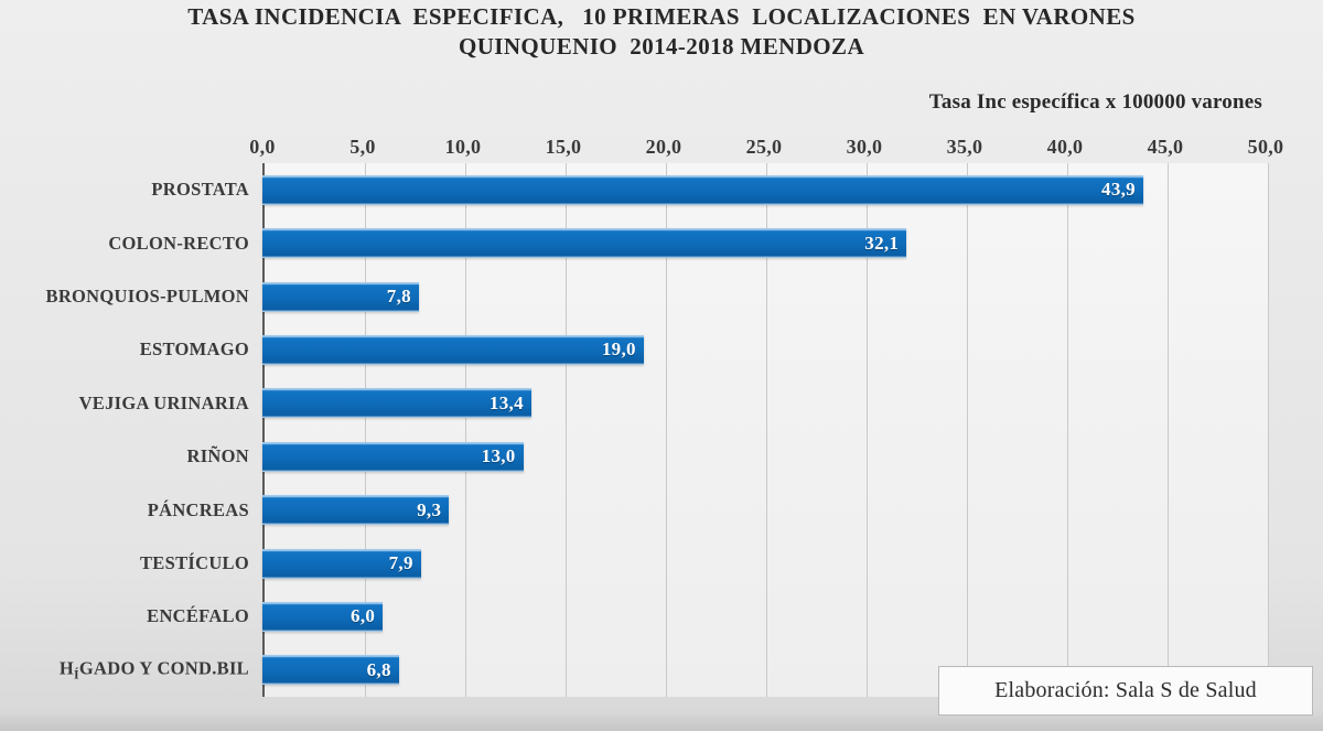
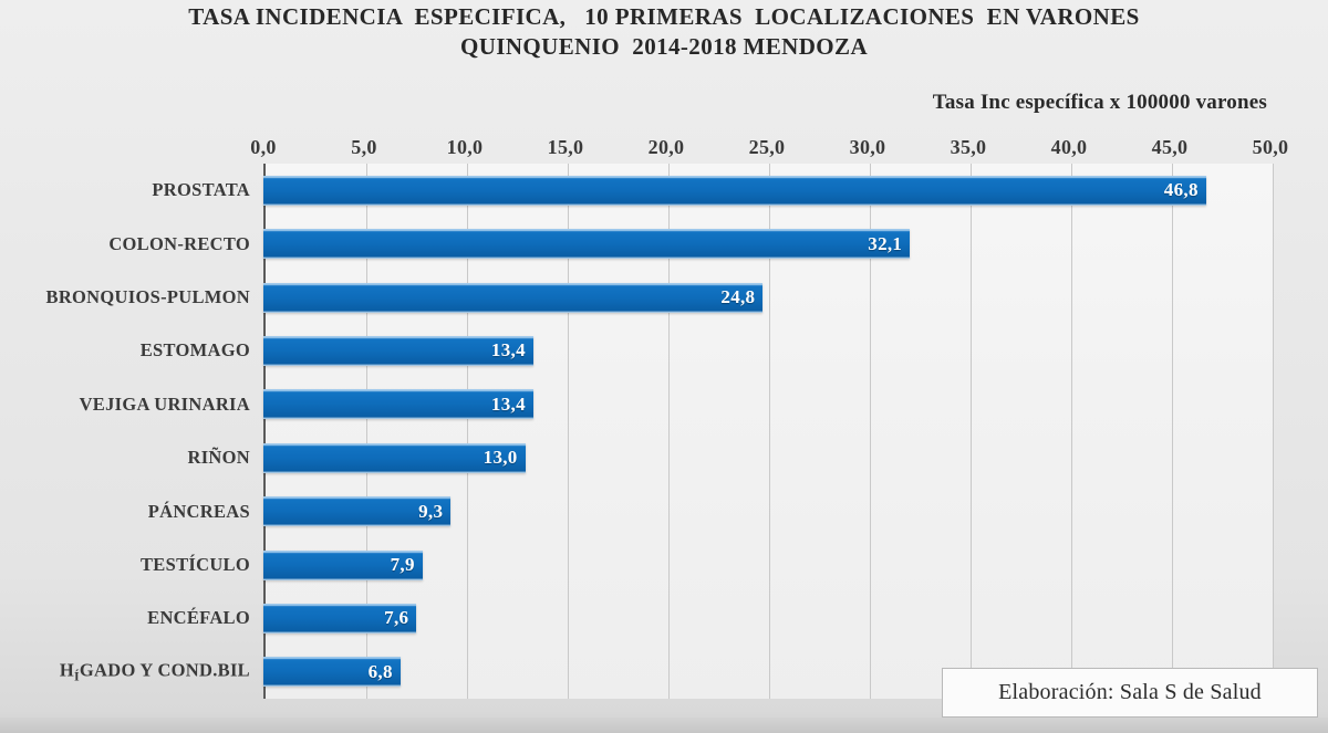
PROSTATA: 43,9 -> 46,8
BRONQUIOS-PULMON: 7,8 -> 24,8
ESTOMAGO: 19,0 -> 13,4
ENCÉFALO: 6,0 -> 7,6
